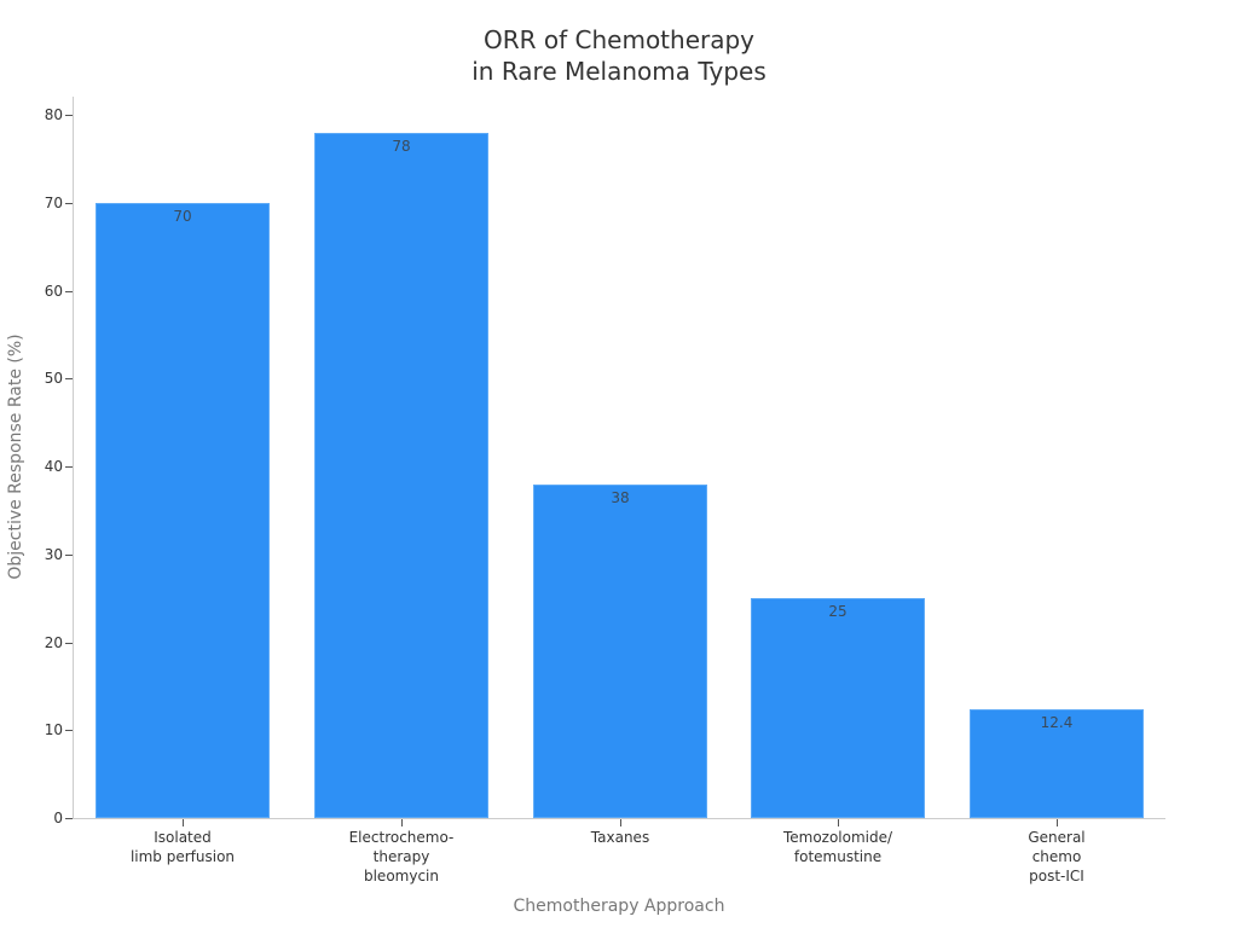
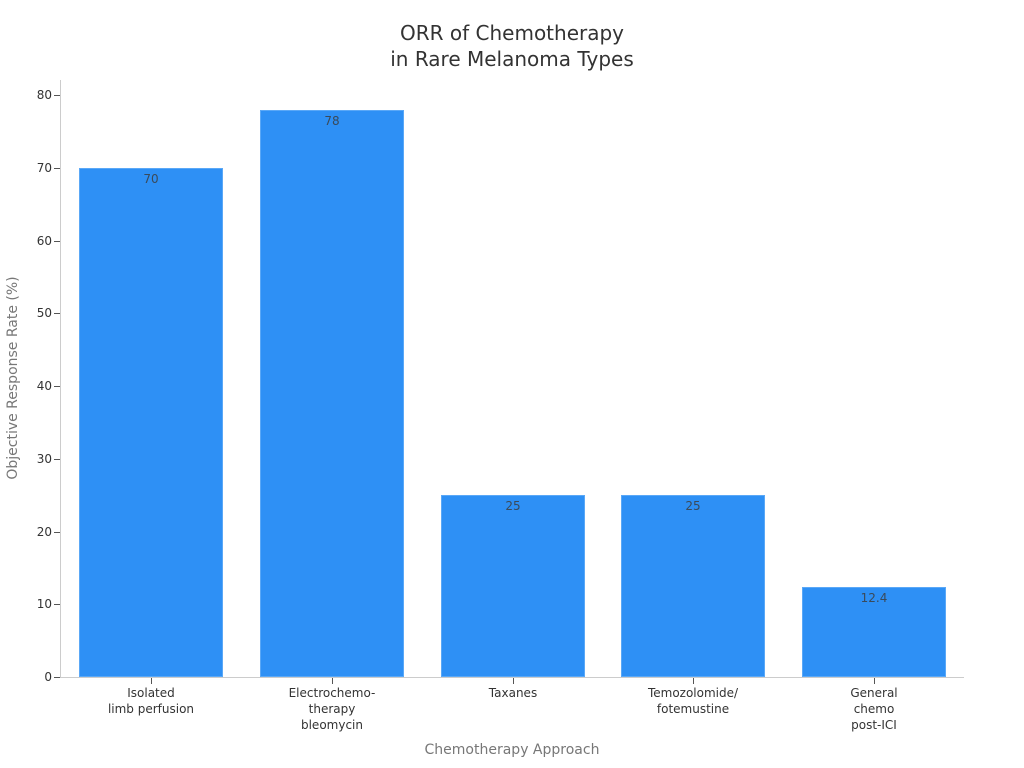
Taxanes: 38 -> 25
